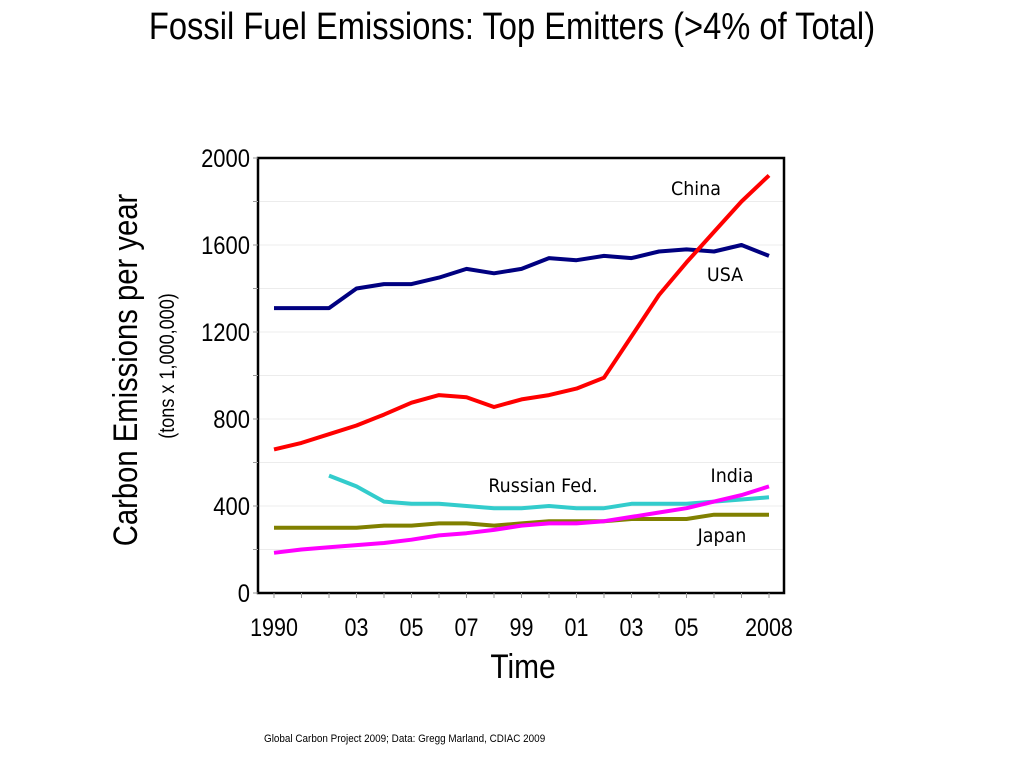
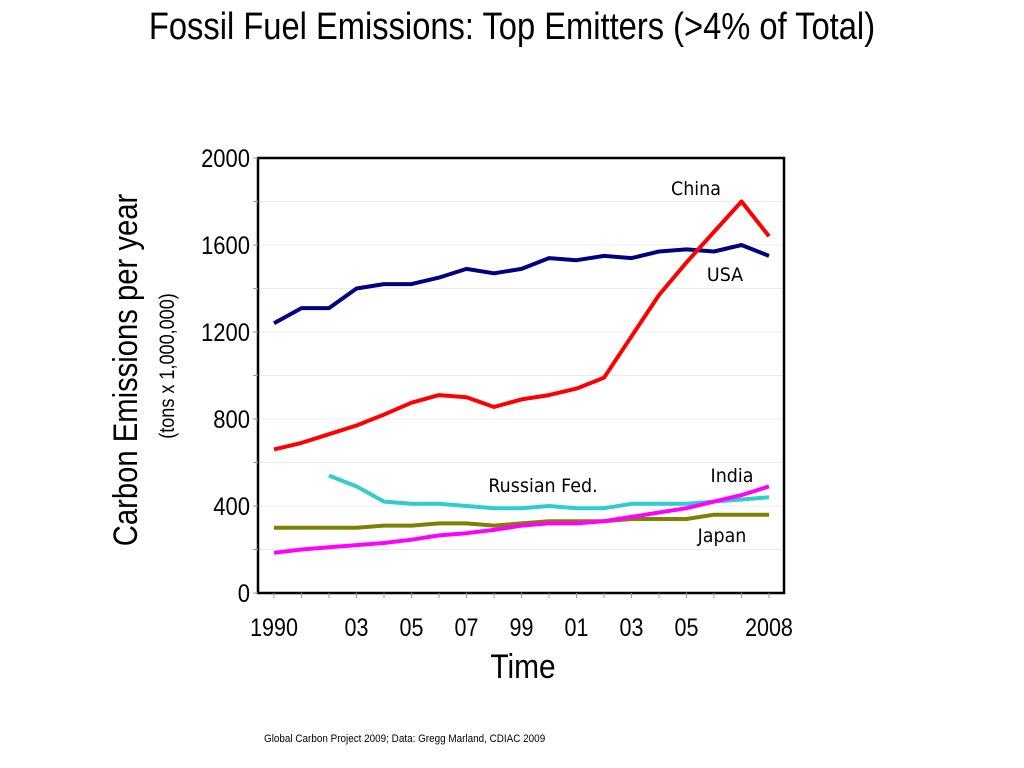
USA/1990: 1310 -> 1240
China/2008: 1920 -> 1640
